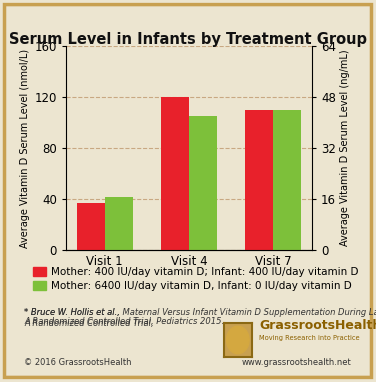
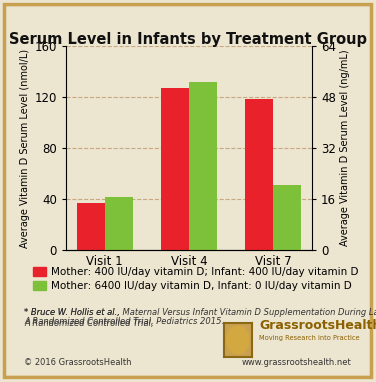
Mother: 400 IU/day vitamin D; Infant: 400 IU/day vitamin D/Visit 4: 120 -> 127
Mother: 6400 IU/day vitamin D, Infant: 0 IU/day vitamin D/Visit 4: 105 -> 132
Mother: 400 IU/day vitamin D; Infant: 400 IU/day vitamin D/Visit 7: 110 -> 118
Mother: 6400 IU/day vitamin D, Infant: 0 IU/day vitamin D/Visit 7: 110 -> 51
